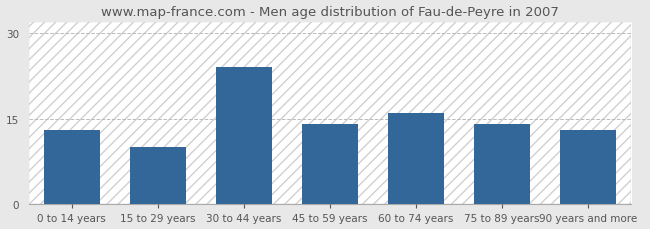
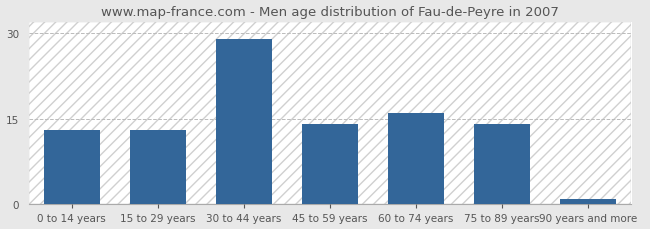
15 to 29 years: 10 -> 13
30 to 44 years: 24 -> 29
90 years and more: 13 -> 1
